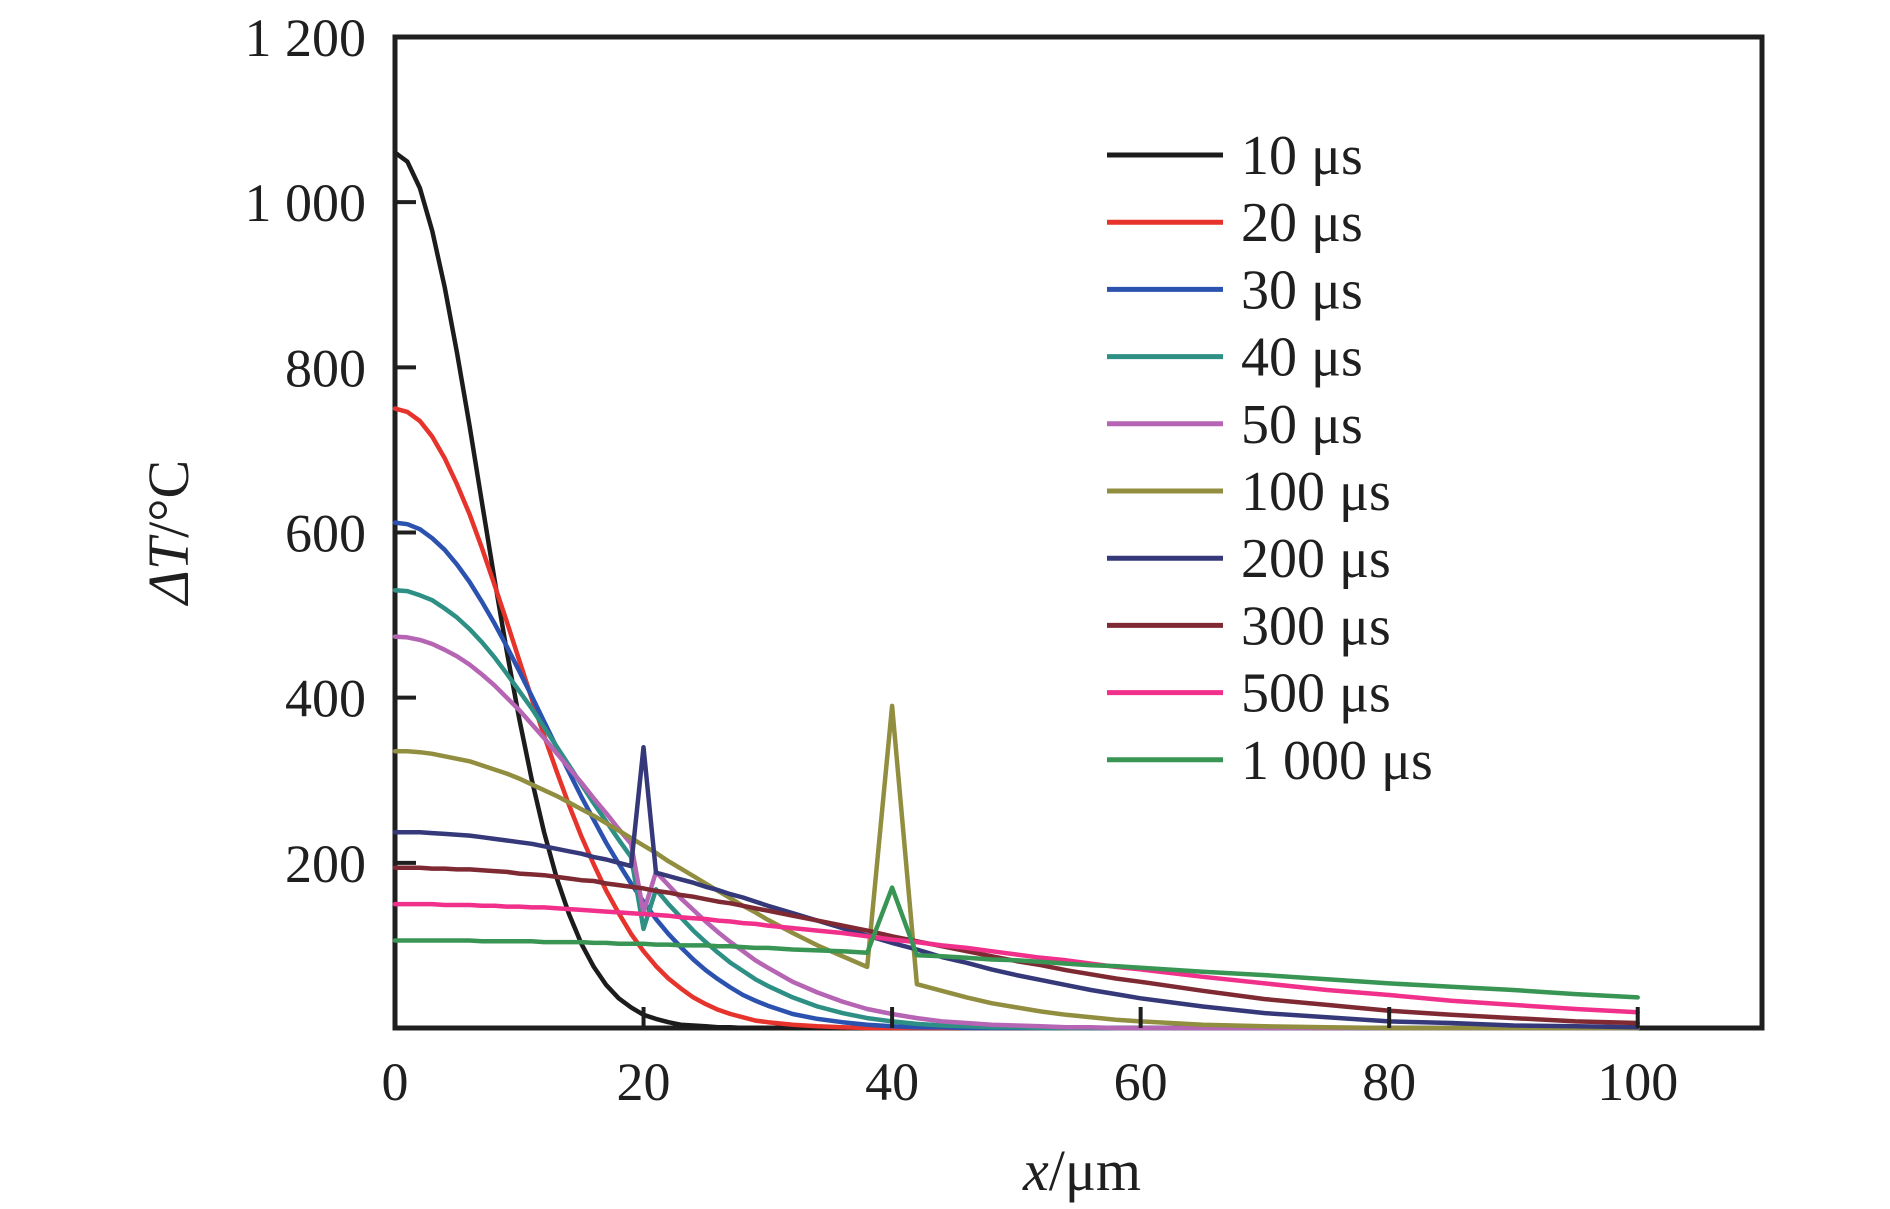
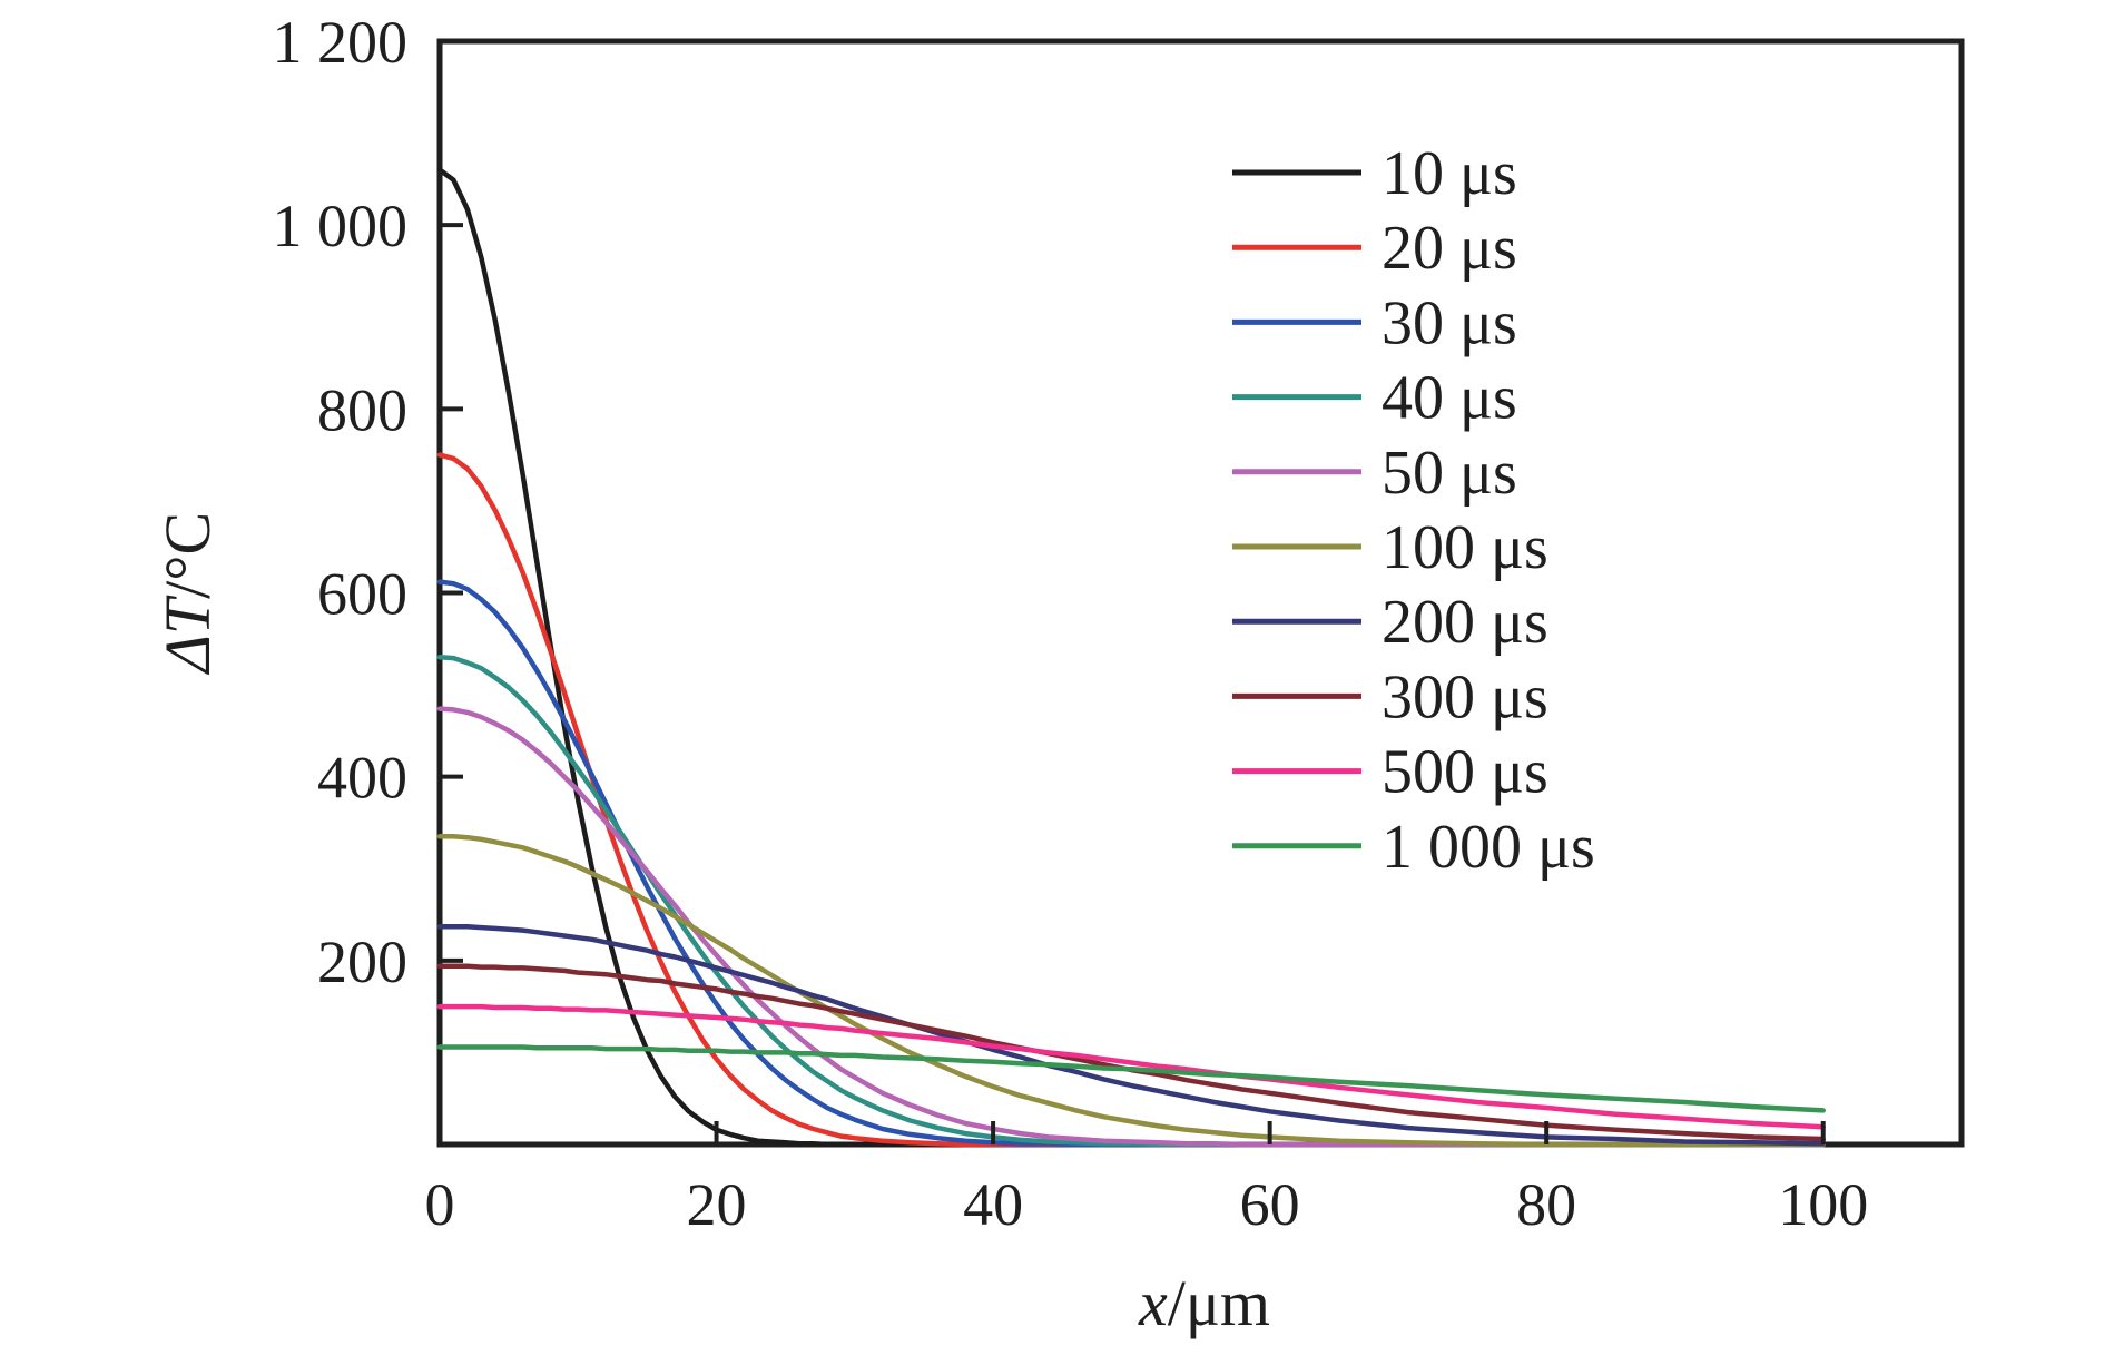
40 μs/20: 120 -> 190
50 μs/20: 140 -> 210
200 μs/20: 340 -> 190
100 μs/40: 390 -> 60
1 000 μs/40: 170 -> 90
